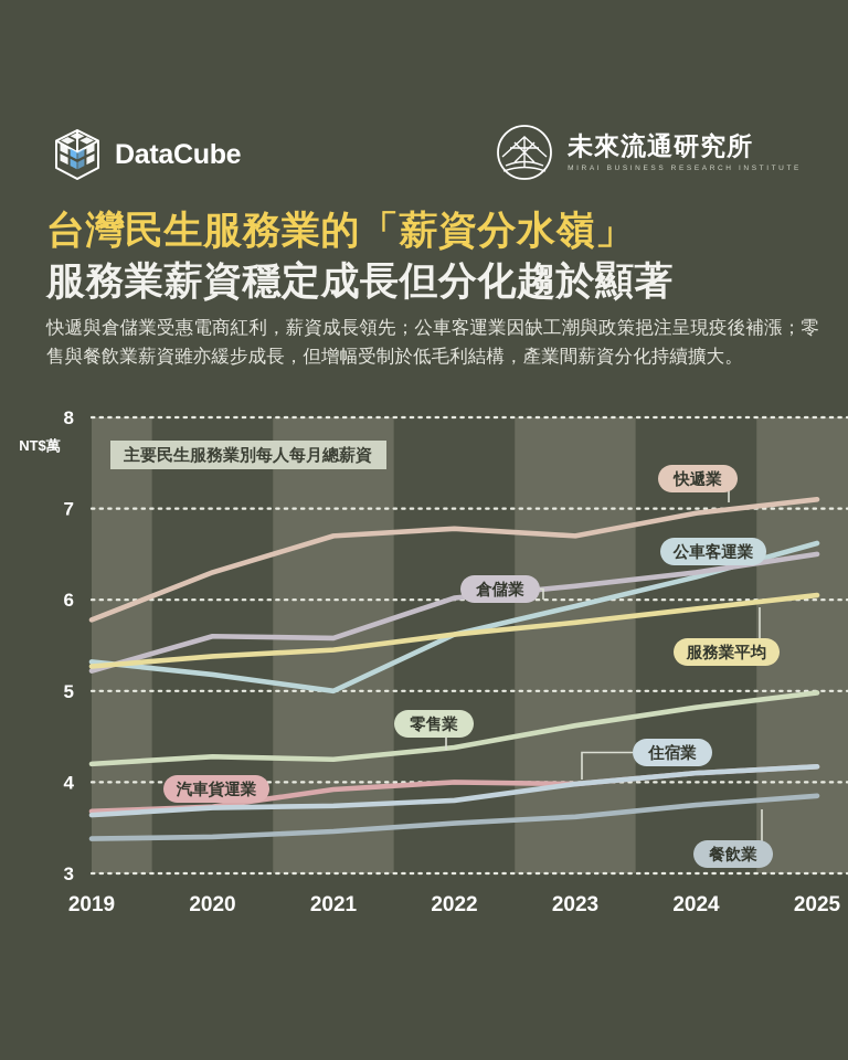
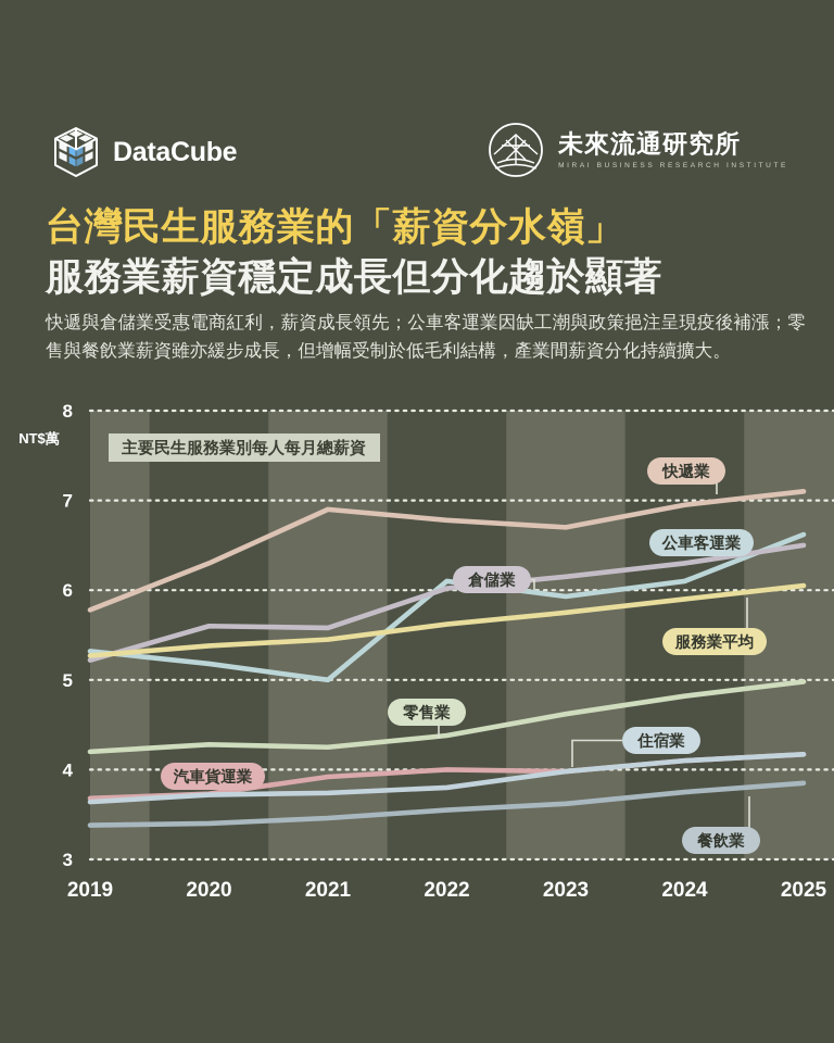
快遞業/2021: 6.7 -> 6.9
公車客運業/2022: 5.6 -> 6.1
公車客運業/2024: 6.2 -> 6.1
